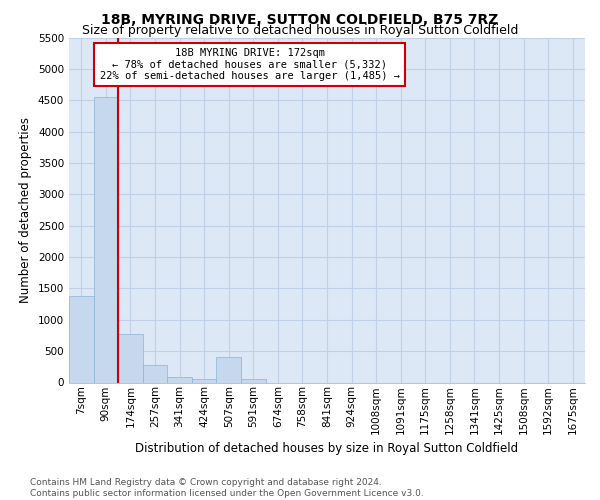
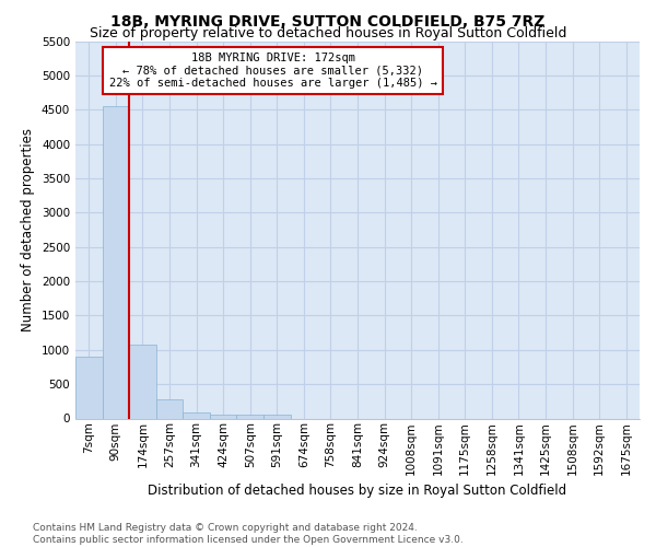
7sqm: 1380 -> 900
174sqm: 780 -> 1080
507sqm: 400 -> 60
